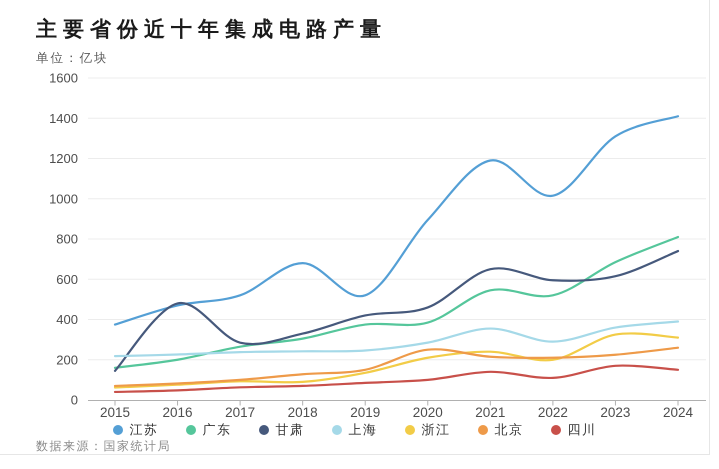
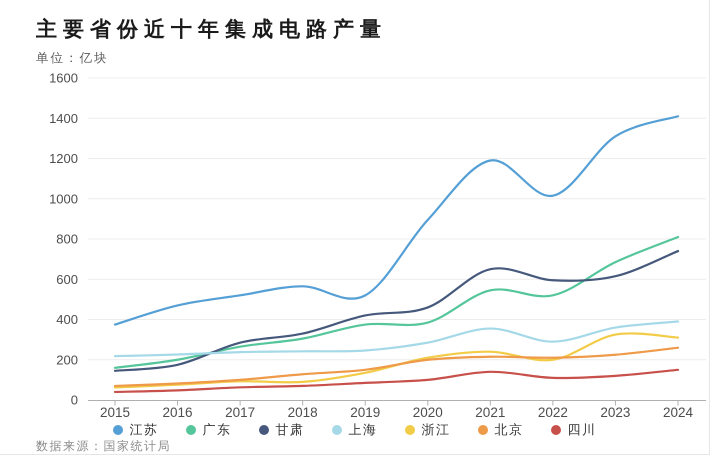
甘肃/2016: 480 -> 180
江苏/2018: 680 -> 560
北京/2020: 250 -> 200
四川/2023: 170 -> 120
